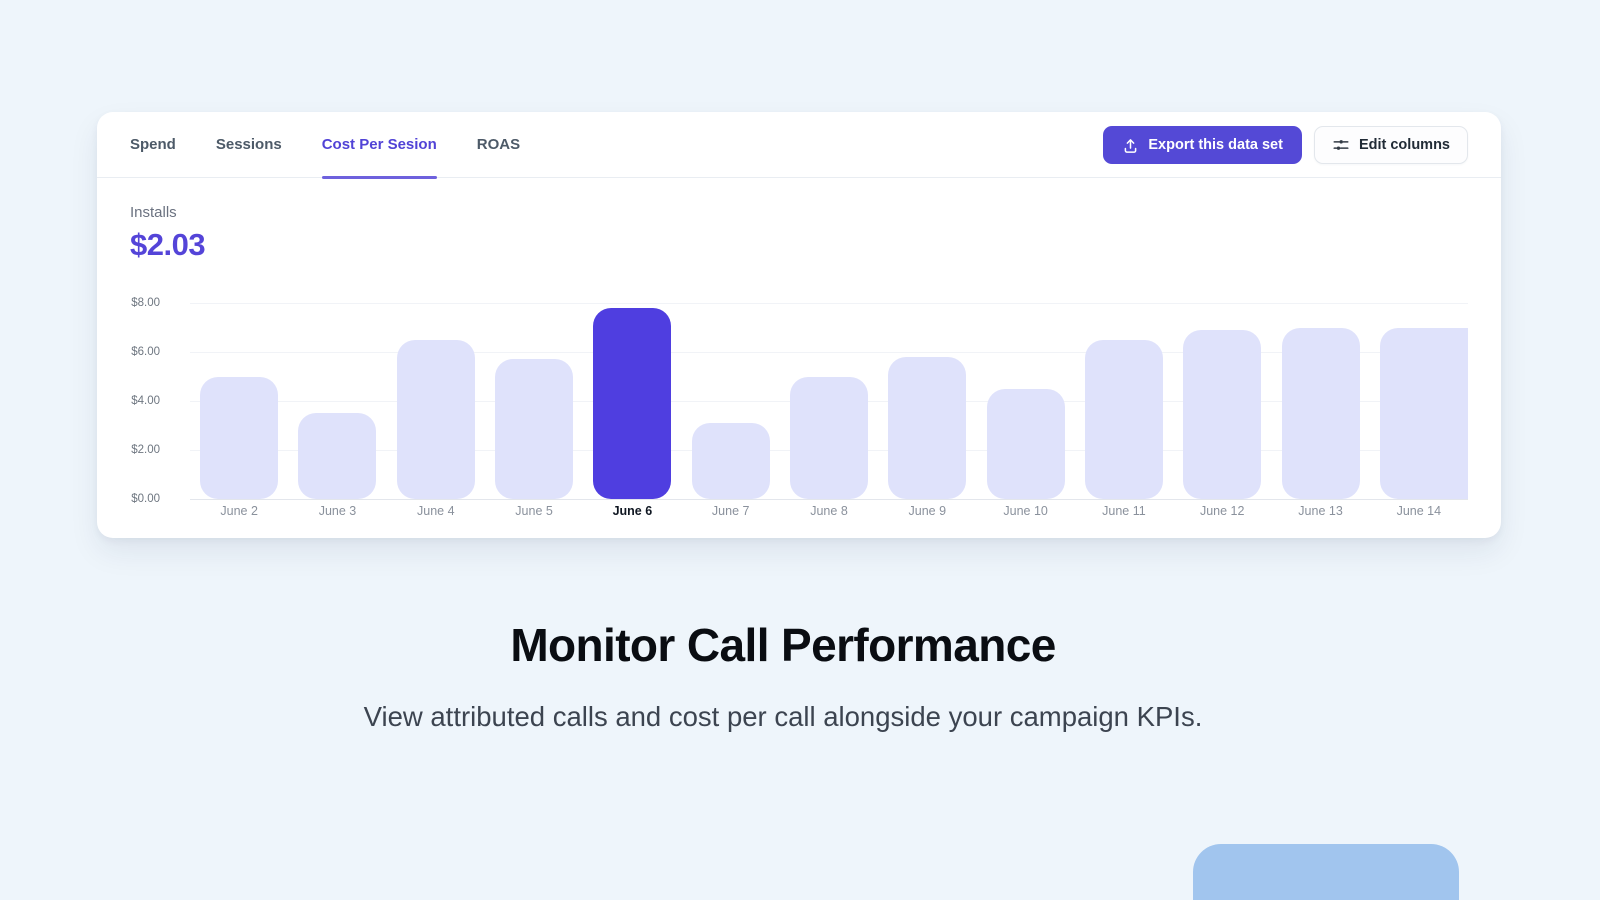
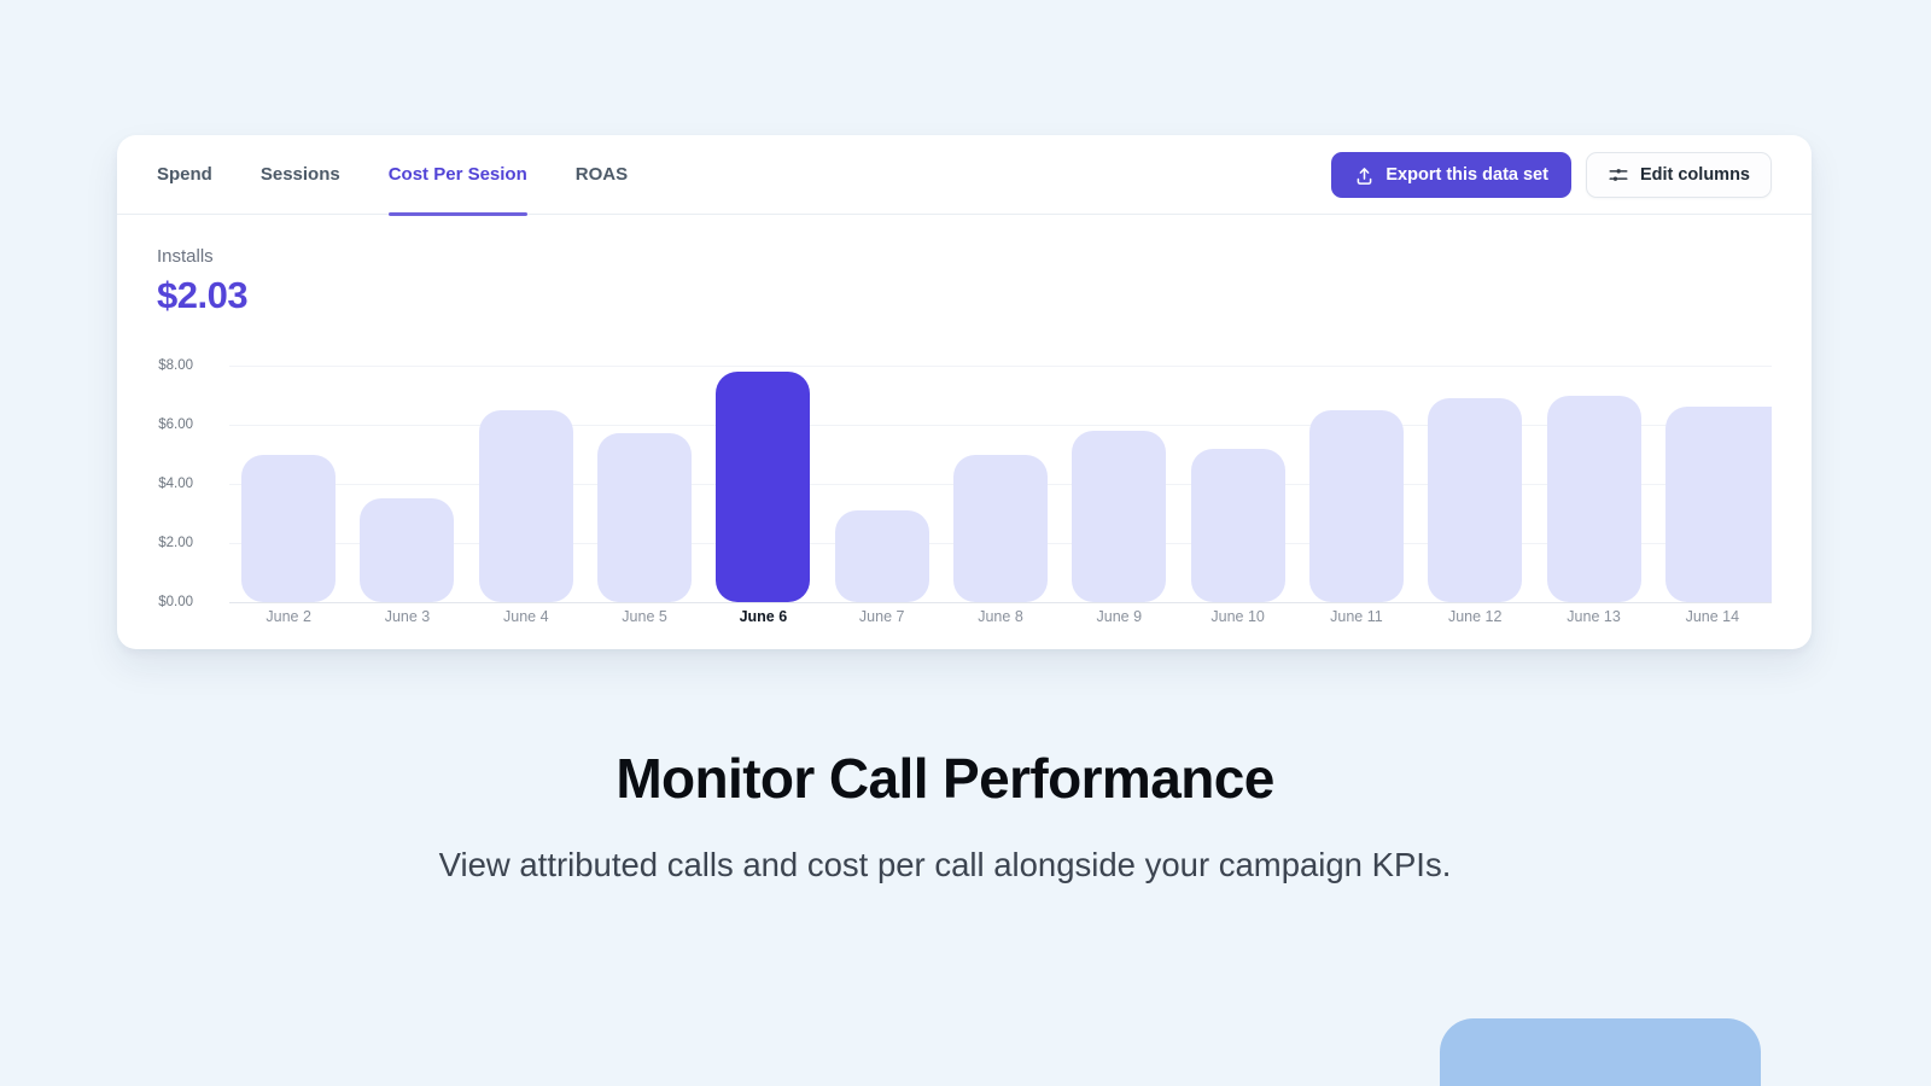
June 10: $4.5 -> $5.2
June 14: $7.0 -> $6.6
